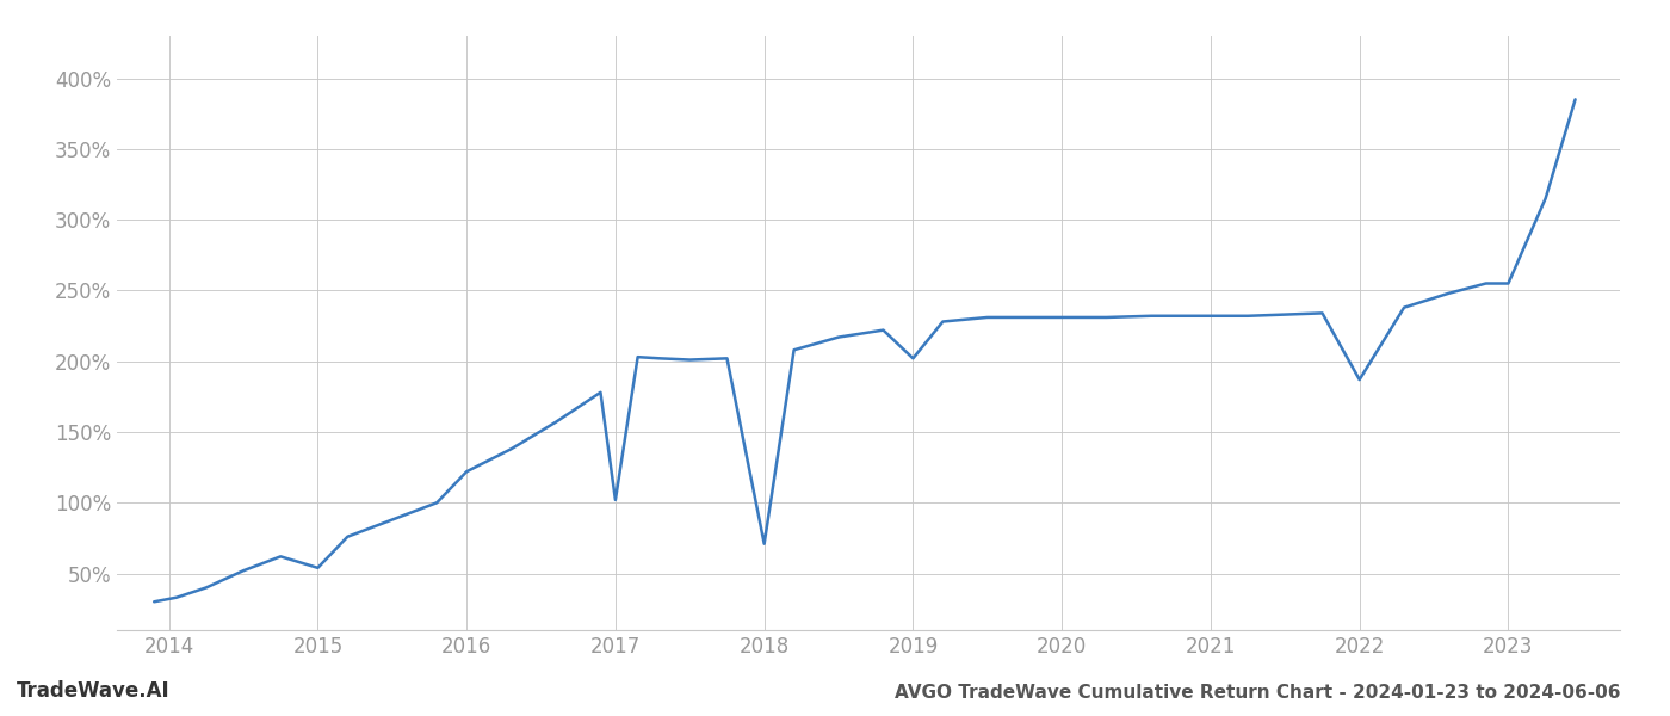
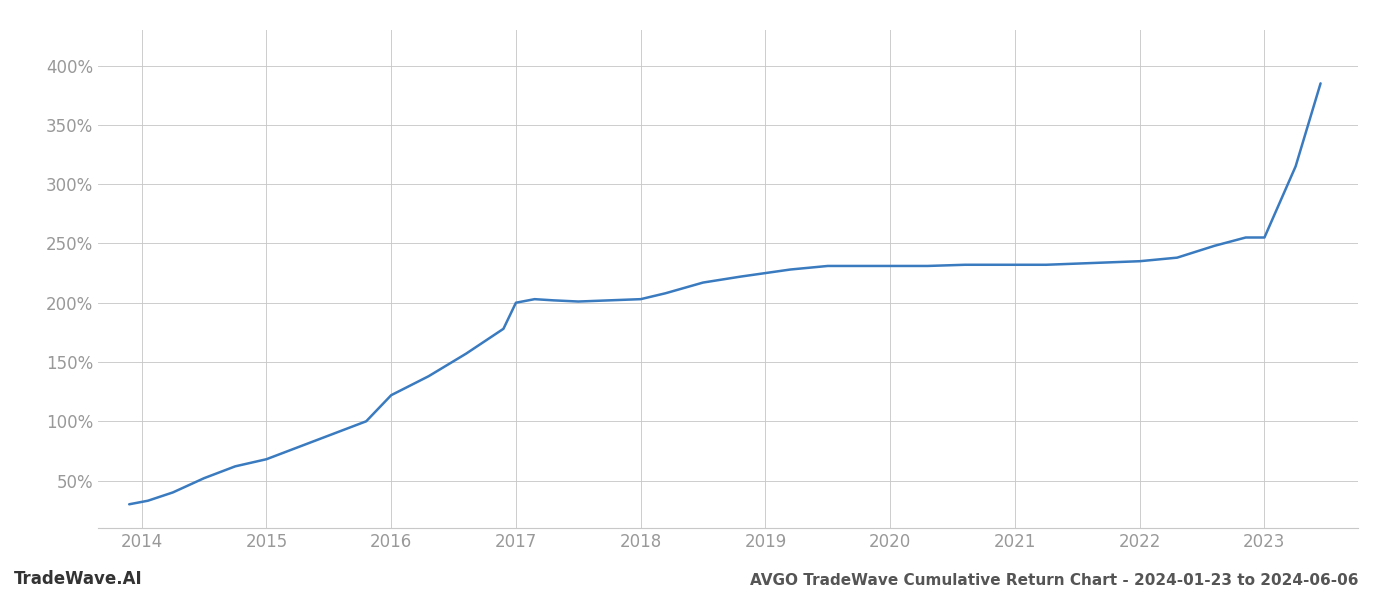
2015: 54% -> 68%
2017: 102% -> 200%
2018: 71% -> 203%
2019: 202% -> 225%
2022: 187% -> 235%
